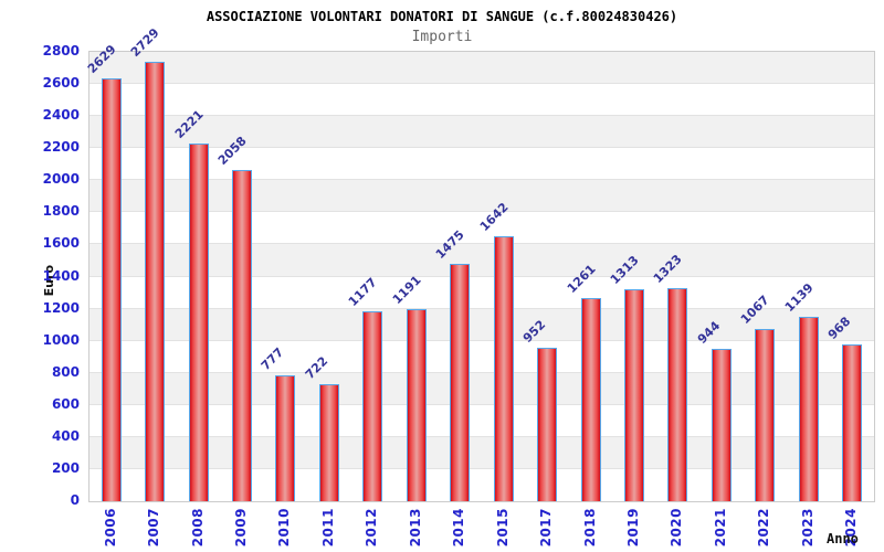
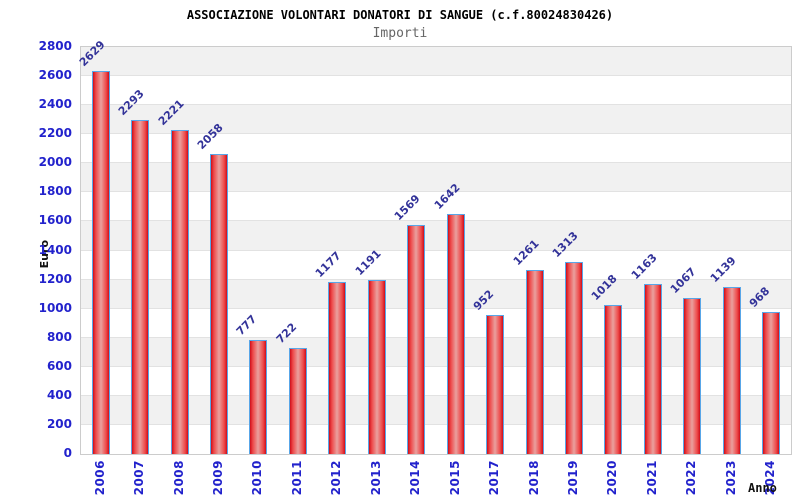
2007: 2729 -> 2293
2014: 1475 -> 1569
2020: 1323 -> 1018
2021: 944 -> 1163
